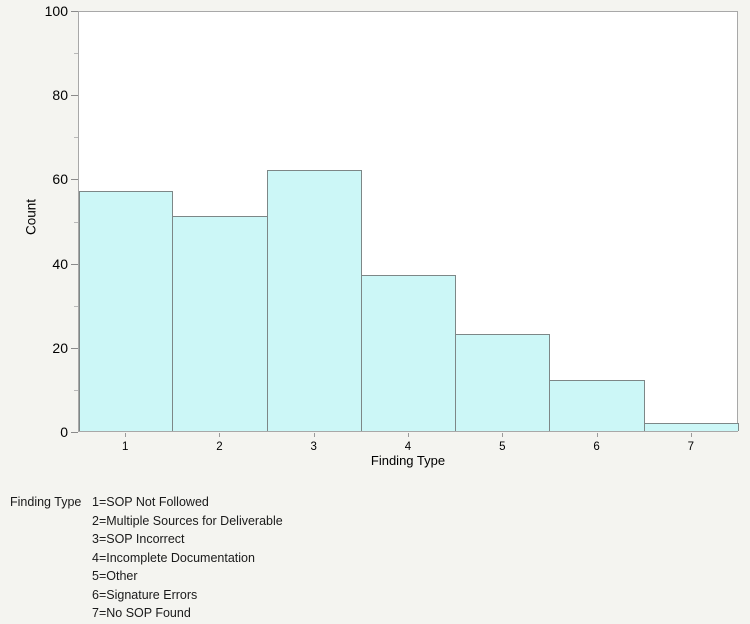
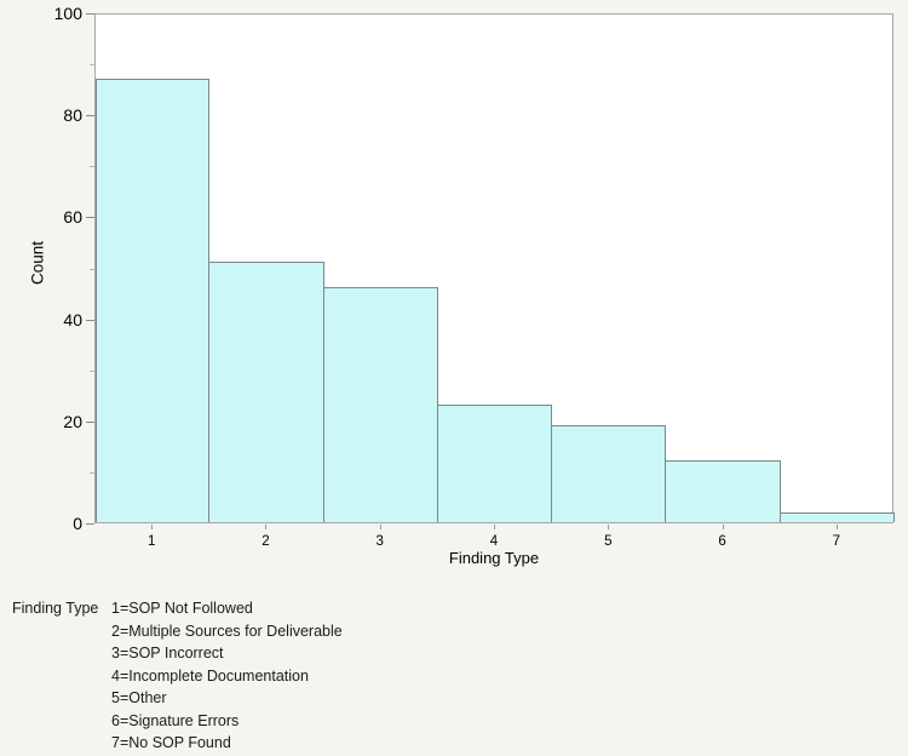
1: 57 -> 87
3: 62 -> 46
4: 37 -> 23
5: 23 -> 19
